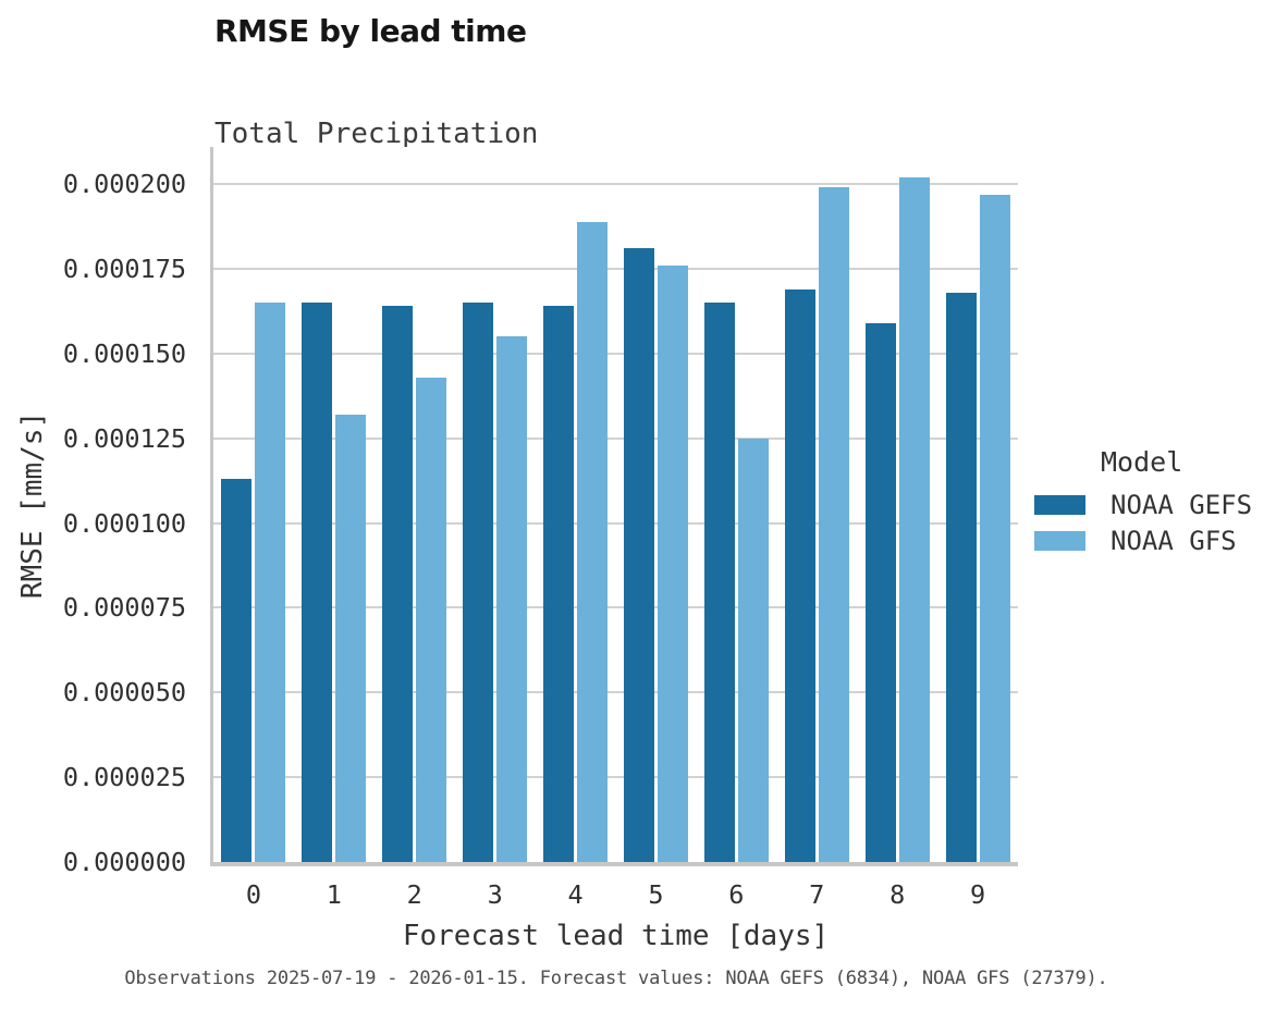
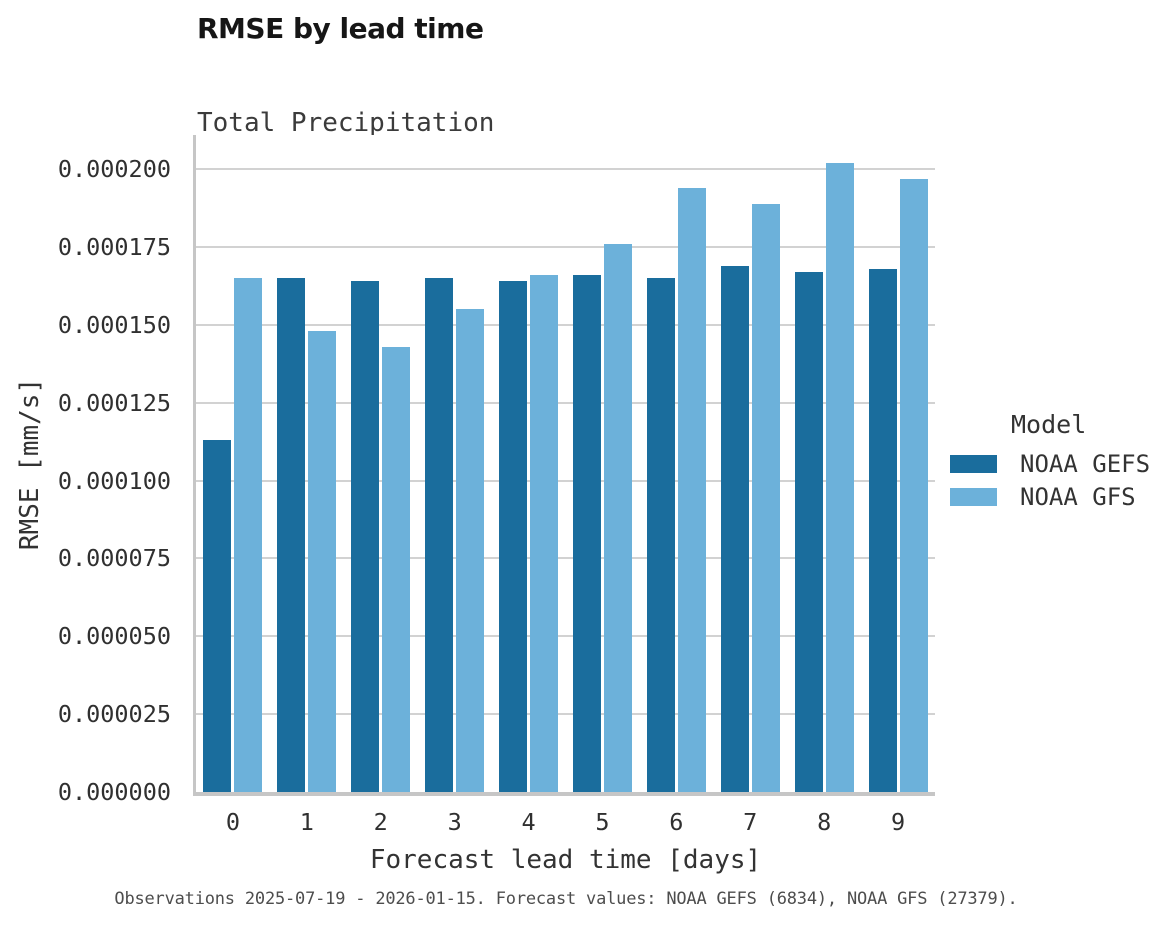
NOAA GFS/1: 0.000132 -> 0.000148
NOAA GFS/4: 0.000189 -> 0.000166
NOAA GEFS/5: 0.000181 -> 0.000166
NOAA GFS/6: 0.000125 -> 0.000194
NOAA GFS/7: 0.000199 -> 0.000189
NOAA GEFS/8: 0.000159 -> 0.000167
